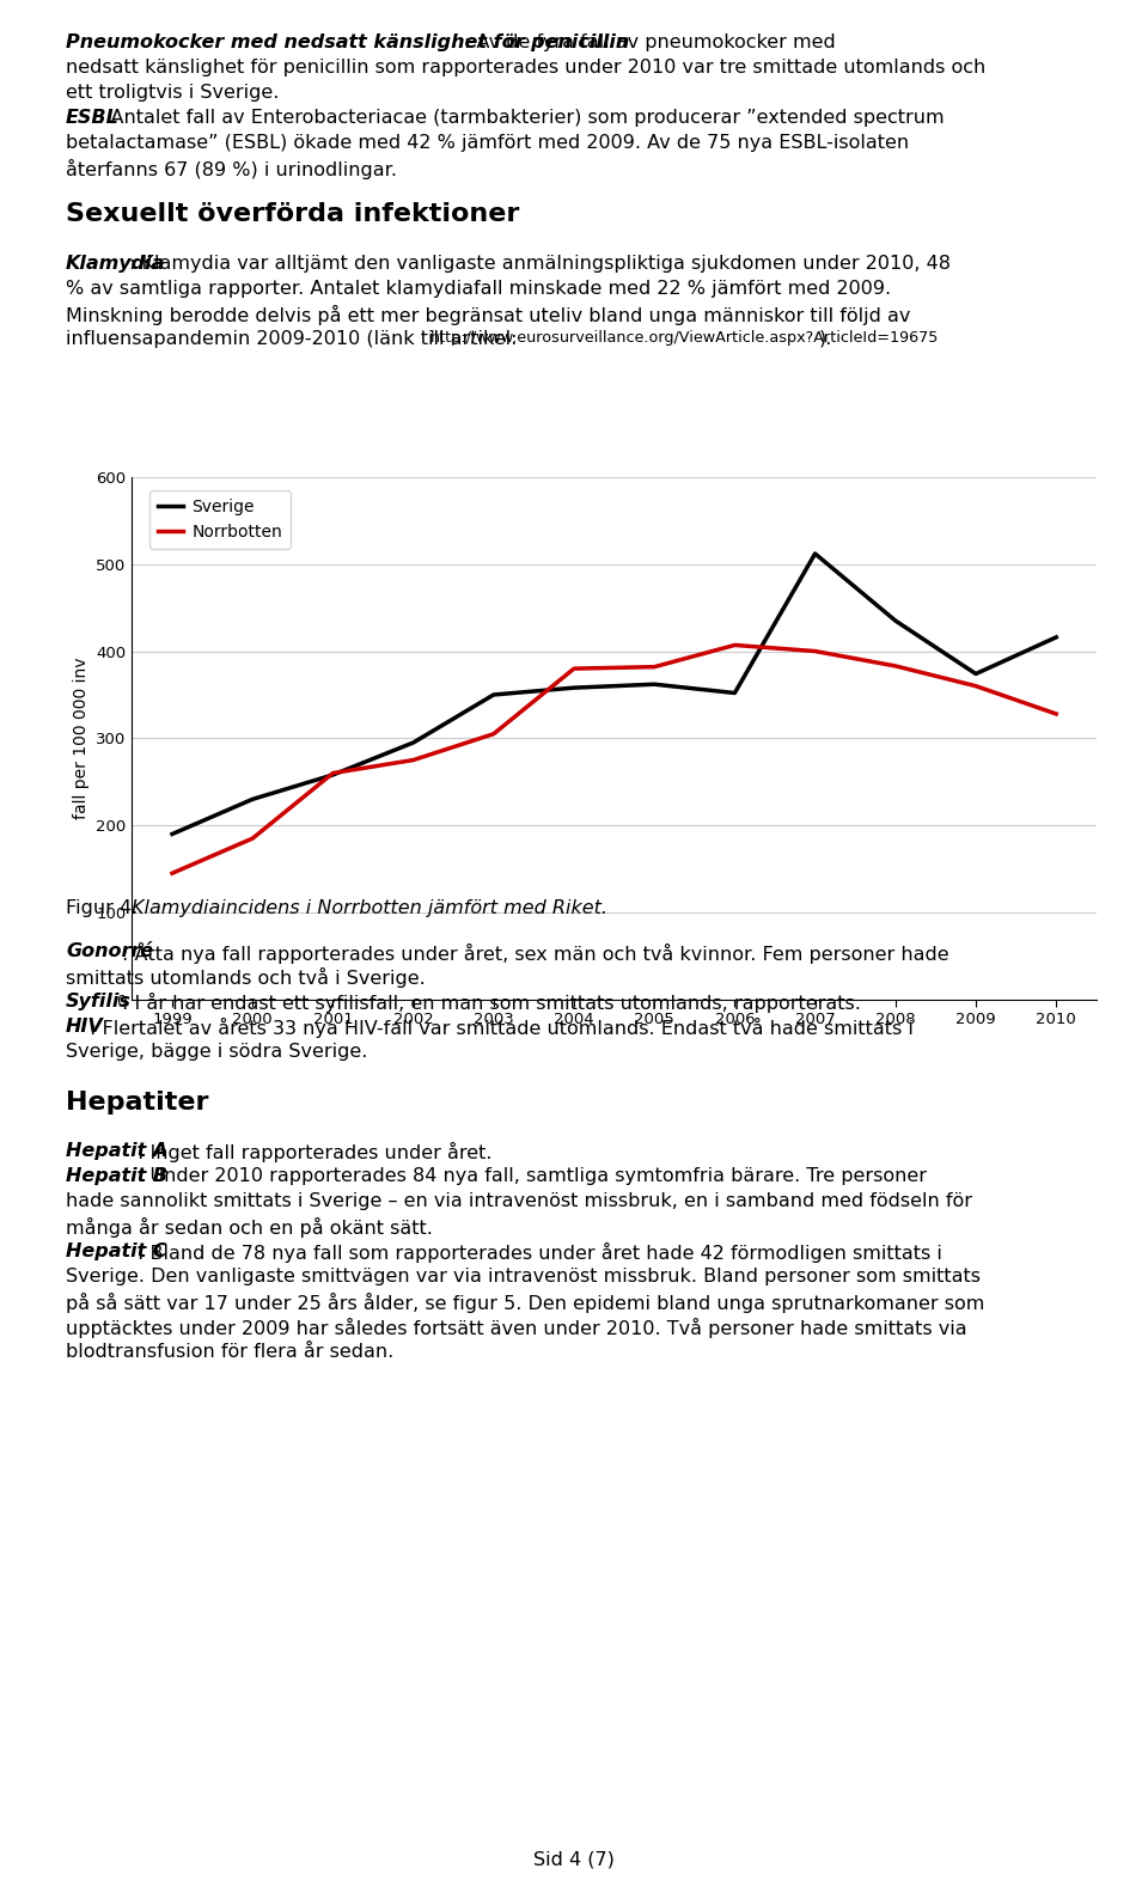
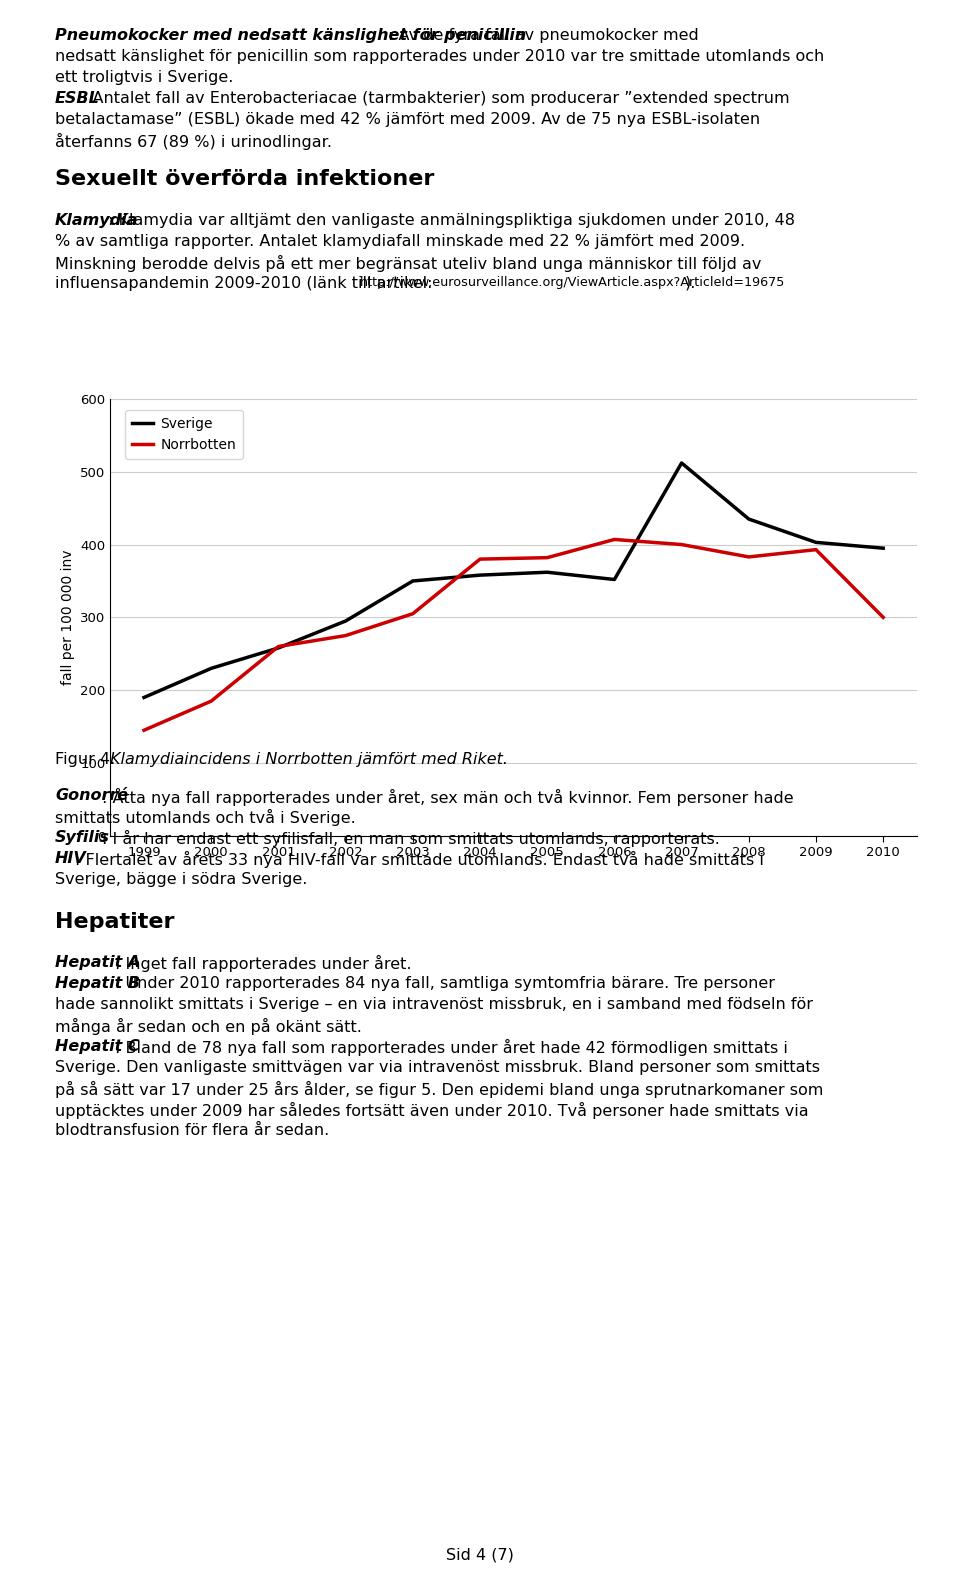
Sverige/2009: 374 -> 403
Norrbotten/2009: 360 -> 393
Sverige/2010: 416 -> 395
Norrbotten/2010: 328 -> 300
